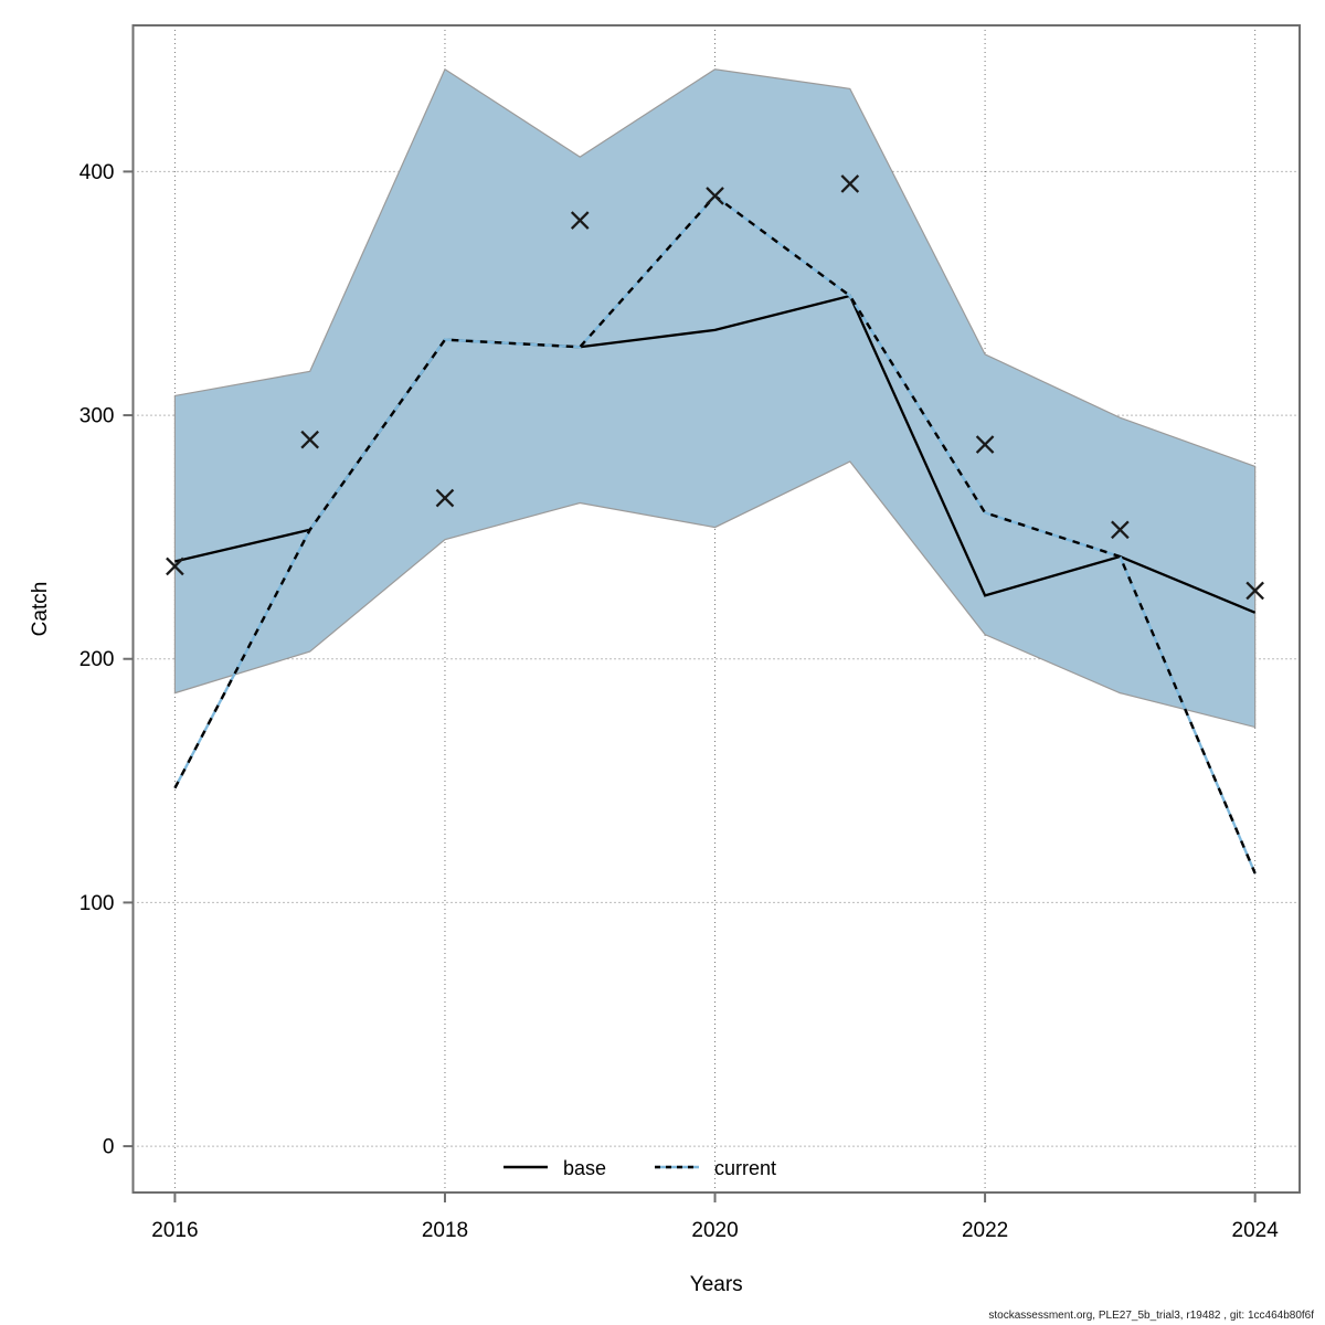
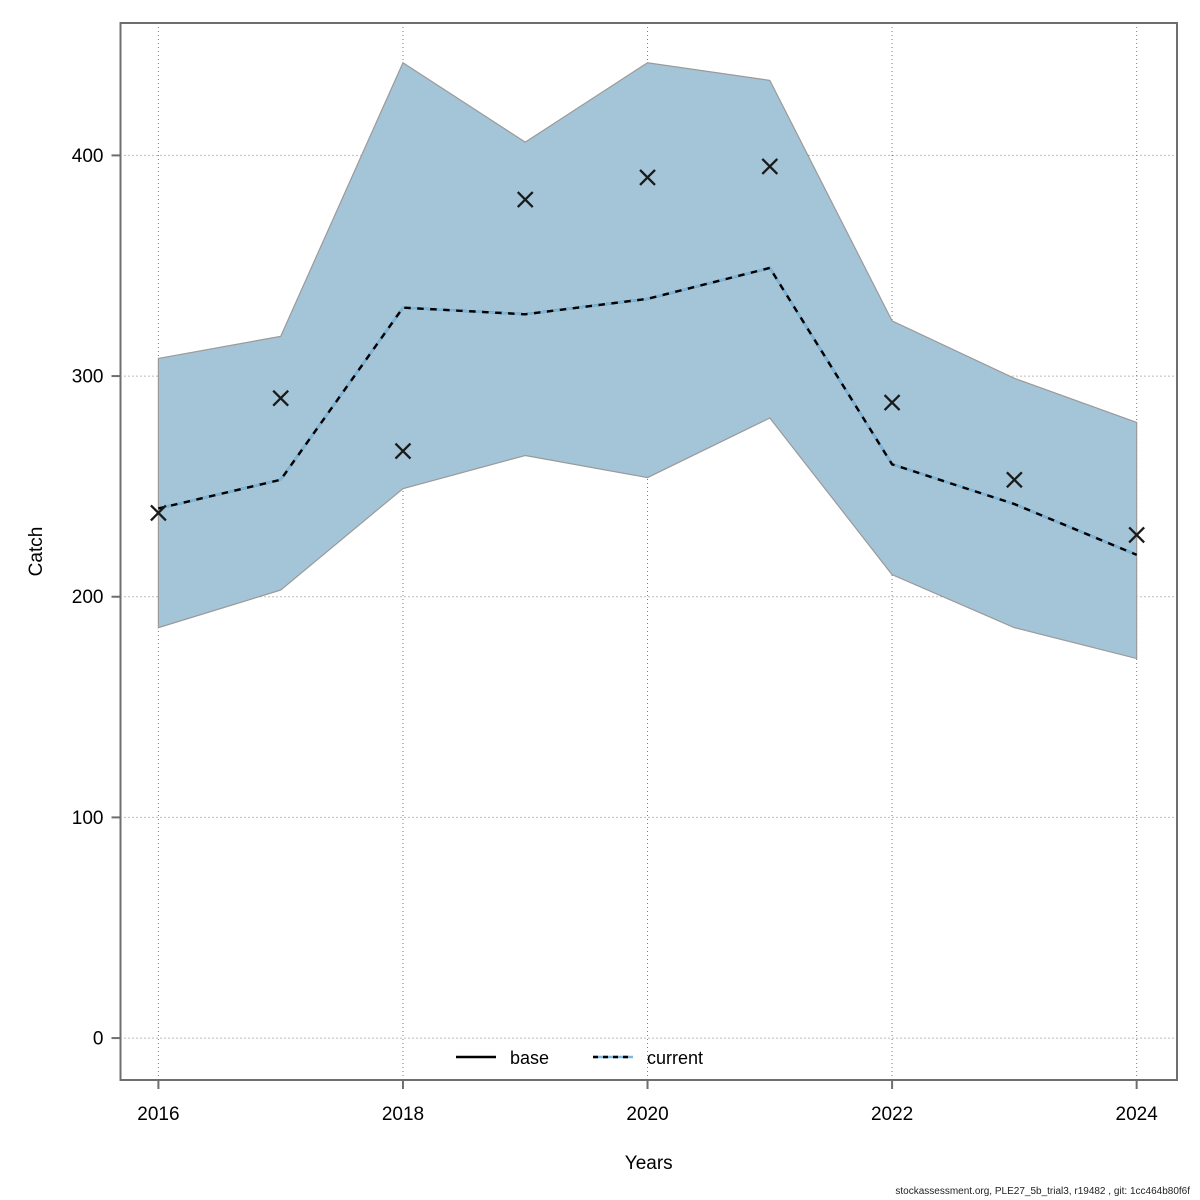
current/2016: 147 -> 240
current/2020: 390 -> 335
base/2022: 226 -> 260
current/2024: 112 -> 219
